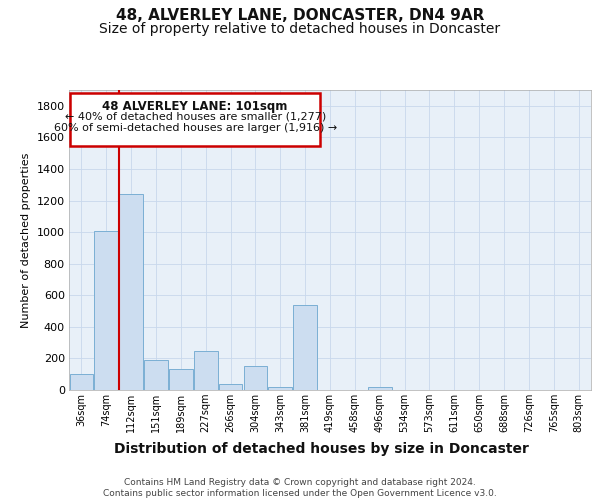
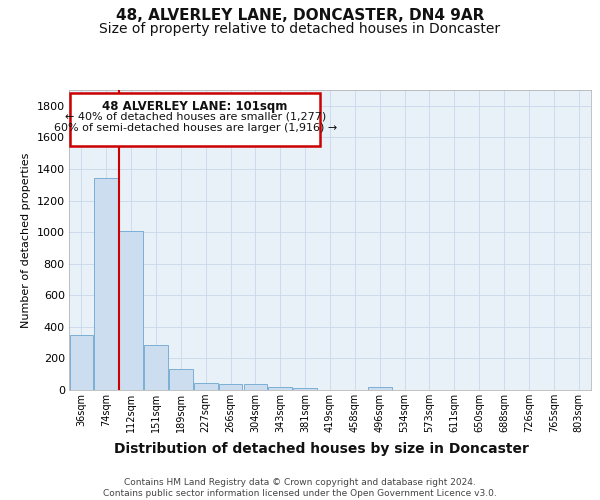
36sqm: 100 -> 350
74sqm: 1010 -> 1340
112sqm: 1240 -> 1010
151sqm: 190 -> 280
227sqm: 250 -> 40
304sqm: 150 -> 40
381sqm: 540 -> 20
